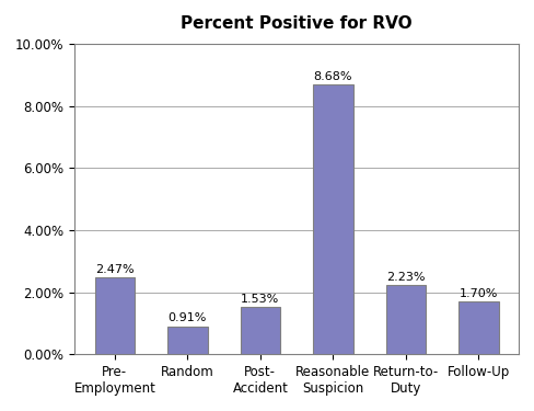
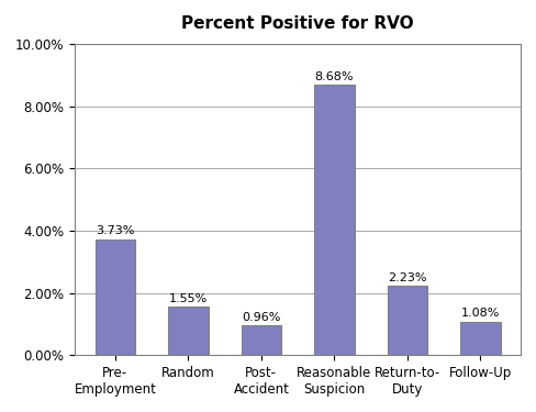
Pre- Employment: 2.47% -> 3.73%
Random: 0.91% -> 1.55%
Post- Accident: 1.53% -> 0.96%
Follow-Up: 1.70% -> 1.08%
